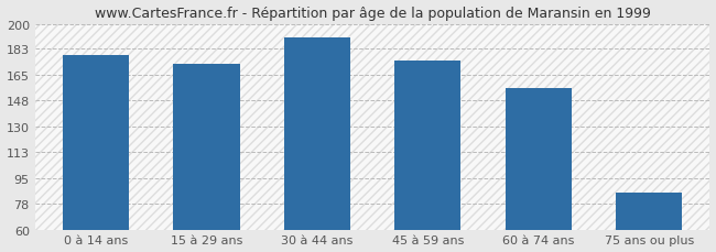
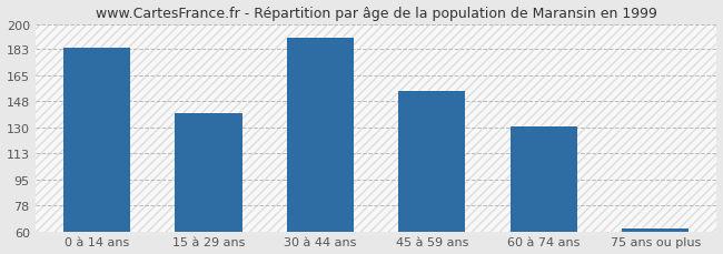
0 à 14 ans: 179 -> 184
15 à 29 ans: 173 -> 140
45 à 59 ans: 175 -> 155
60 à 74 ans: 156 -> 131
75 ans ou plus: 85 -> 62
